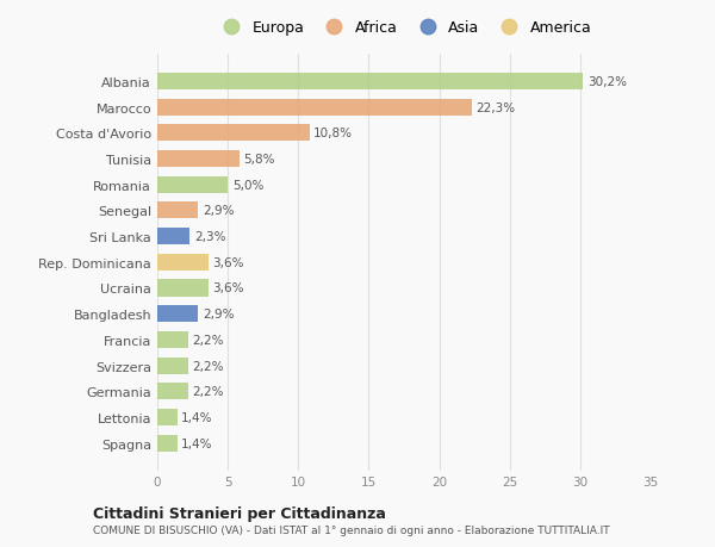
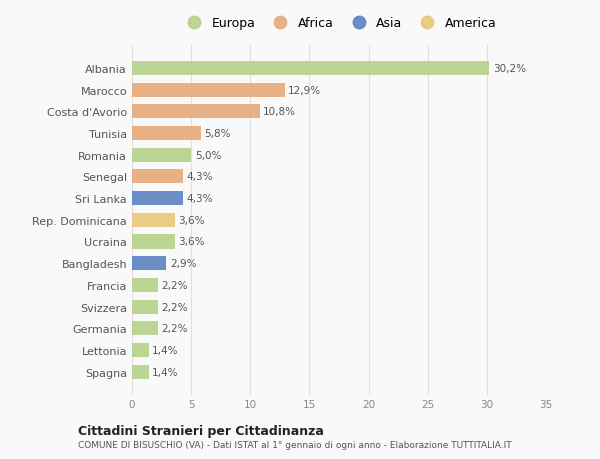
Marocco: 22,3% -> 12,9%
Senegal: 2,9% -> 4,3%
Sri Lanka: 2,3% -> 4,3%
